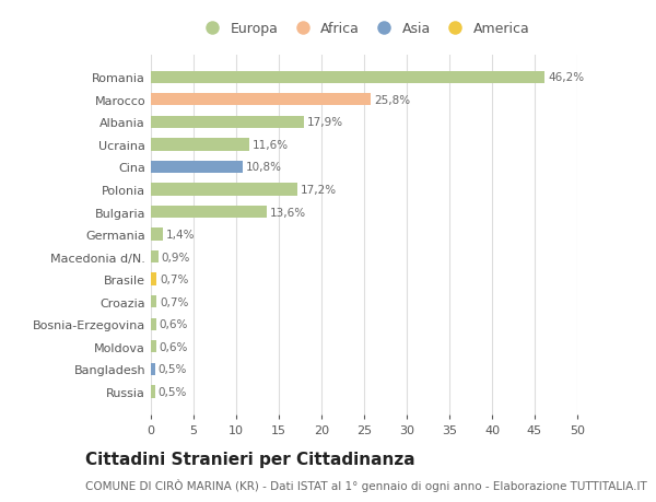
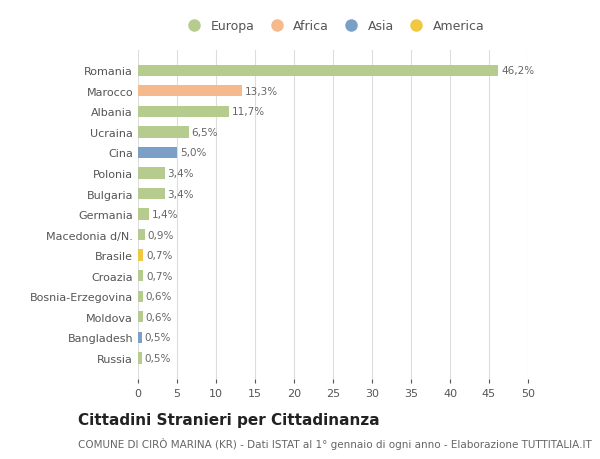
Marocco: 25,8% -> 13,3%
Albania: 17,9% -> 11,7%
Ucraina: 11,6% -> 6,5%
Cina: 10,8% -> 5,0%
Polonia: 17,2% -> 3,4%
Bulgaria: 13,6% -> 3,4%
